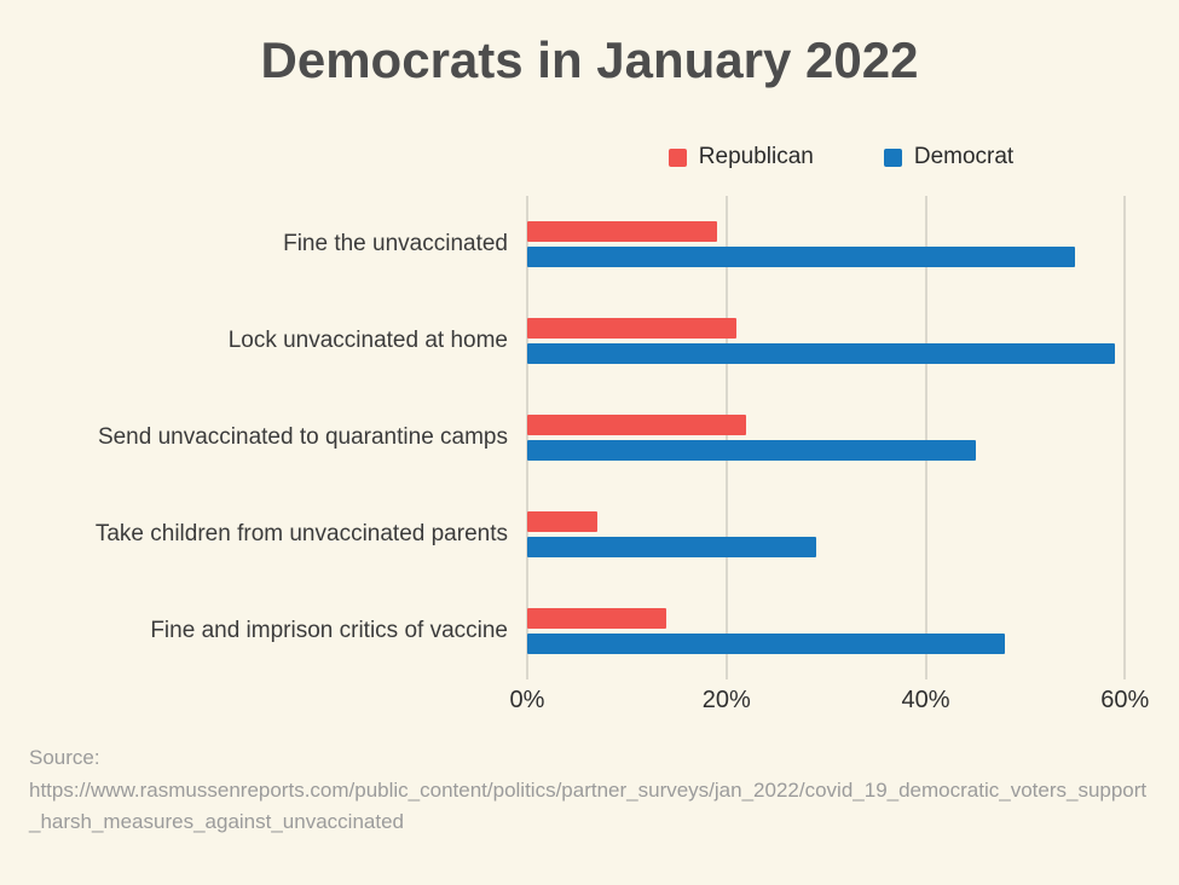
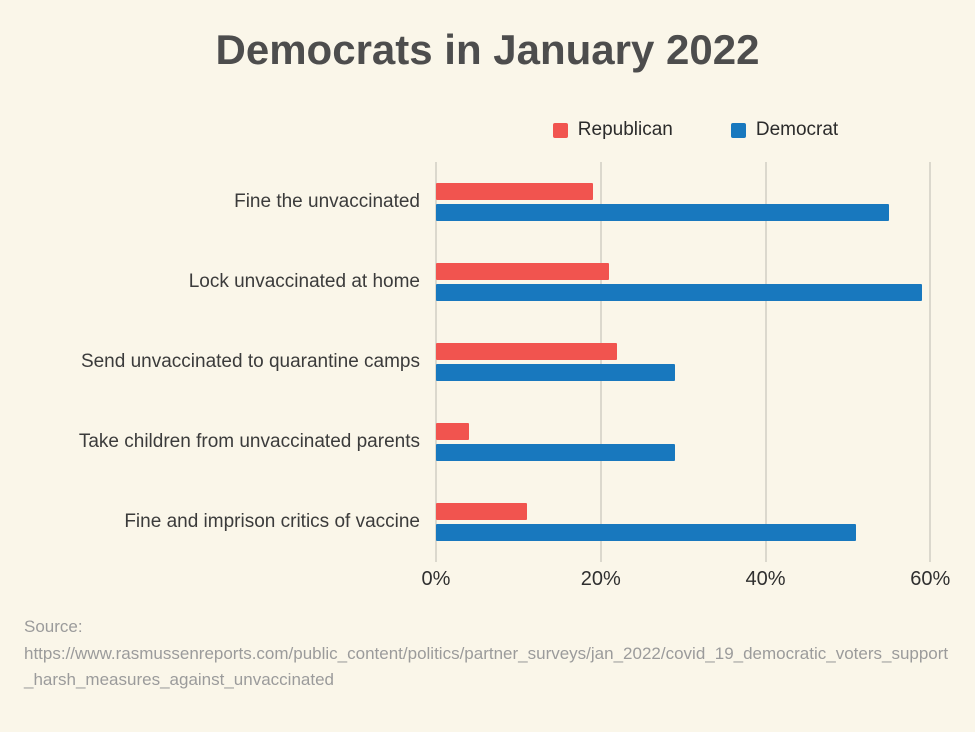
Democrat/Send unvaccinated to quarantine camps: 45% -> 29%
Republican/Take children from unvaccinated parents: 7% -> 4%
Republican/Fine and imprison critics of vaccine: 14% -> 11%
Democrat/Fine and imprison critics of vaccine: 48% -> 51%
